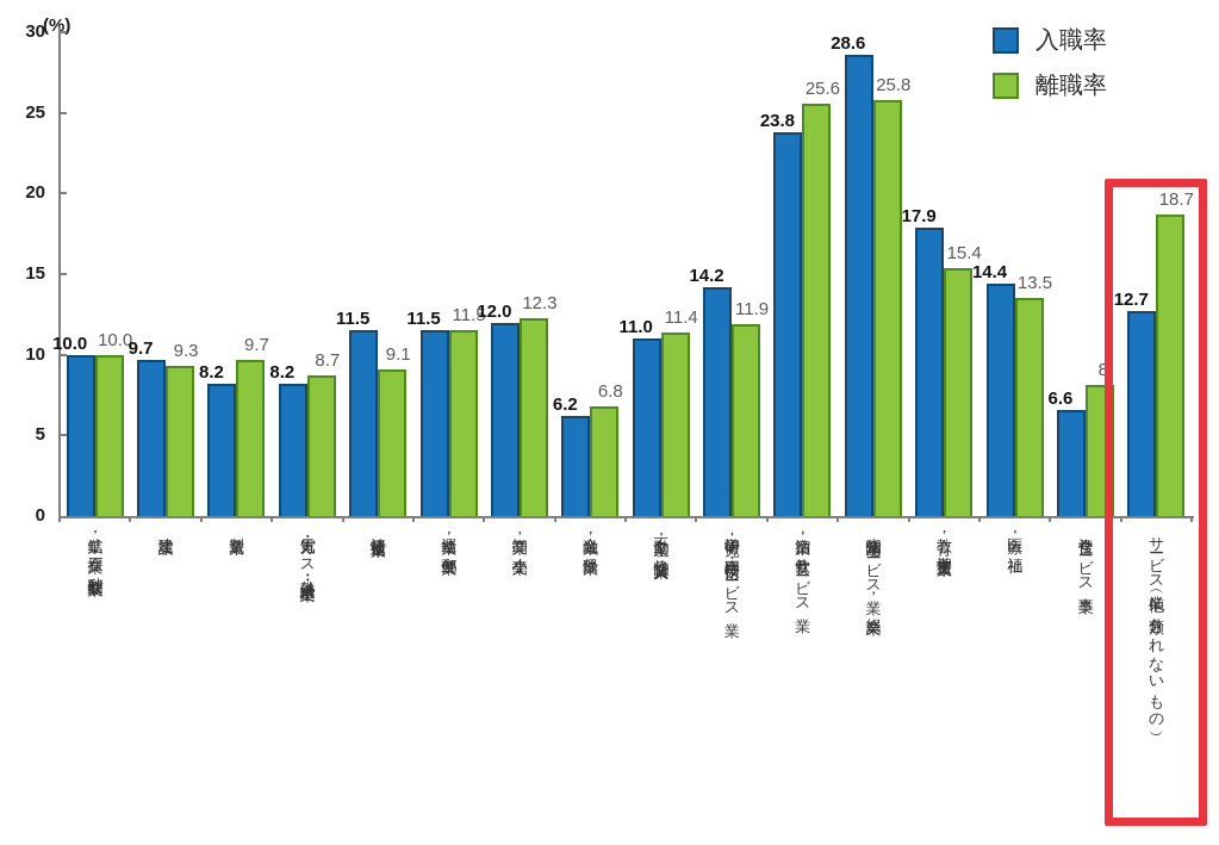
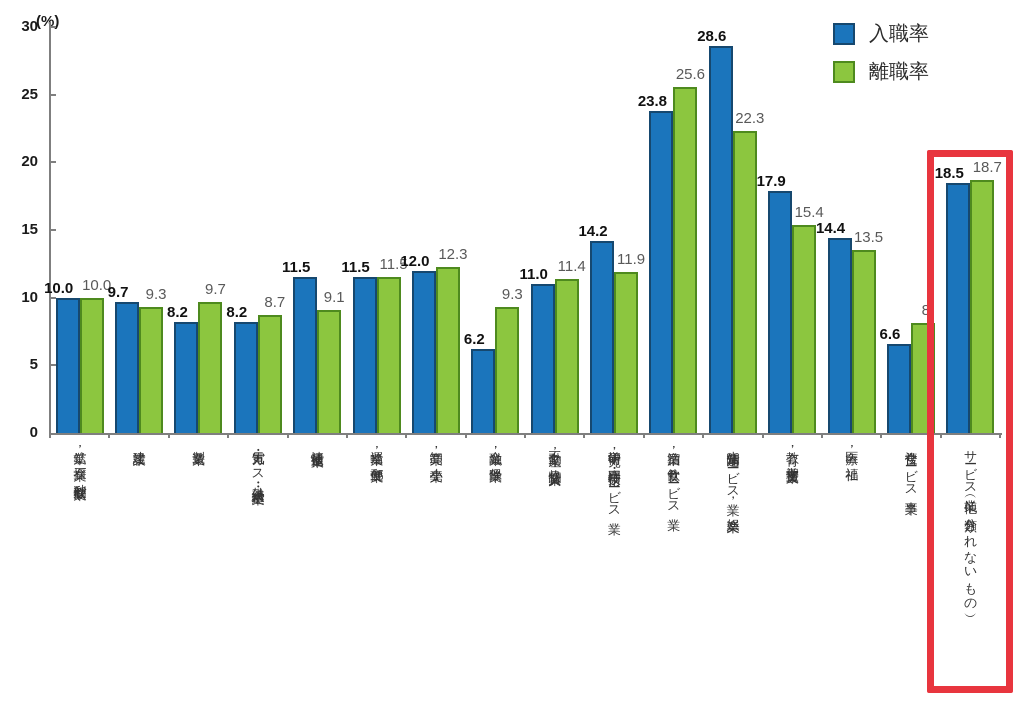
離職率/金融業，保険業: 6.8 -> 9.3
離職率/生活関連サービス業，娯楽業: 25.8 -> 22.3
入職率/サービス業（他に分類されないもの）: 12.7 -> 18.5
